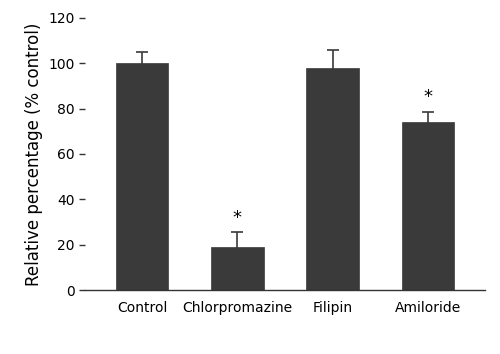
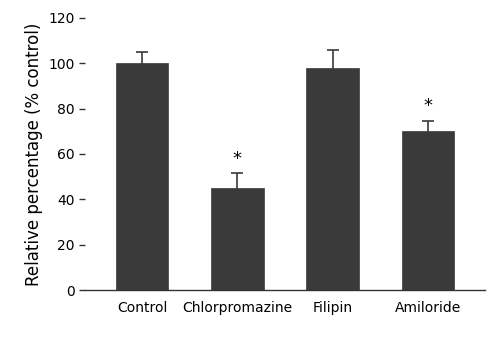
Chlorpromazine: 19 -> 45
Amiloride: 74 -> 70
